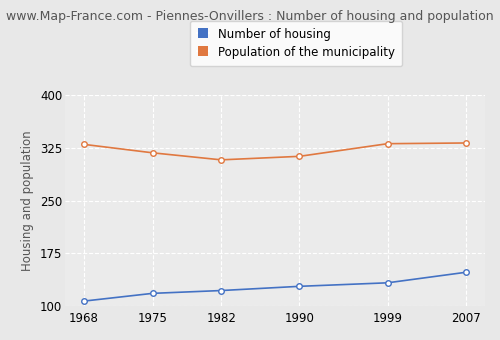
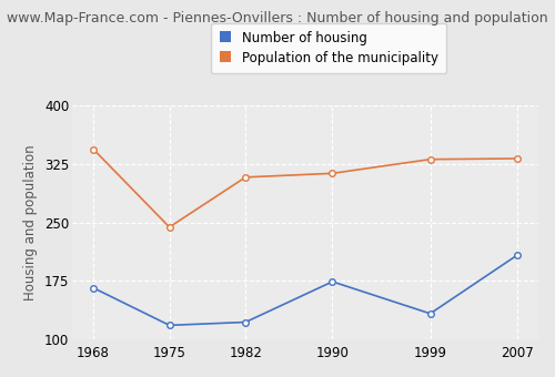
Number of housing/1968: 107 -> 166
Population of the municipality/1968: 330 -> 344
Population of the municipality/1975: 318 -> 244
Number of housing/1990: 128 -> 174
Number of housing/2007: 148 -> 208
